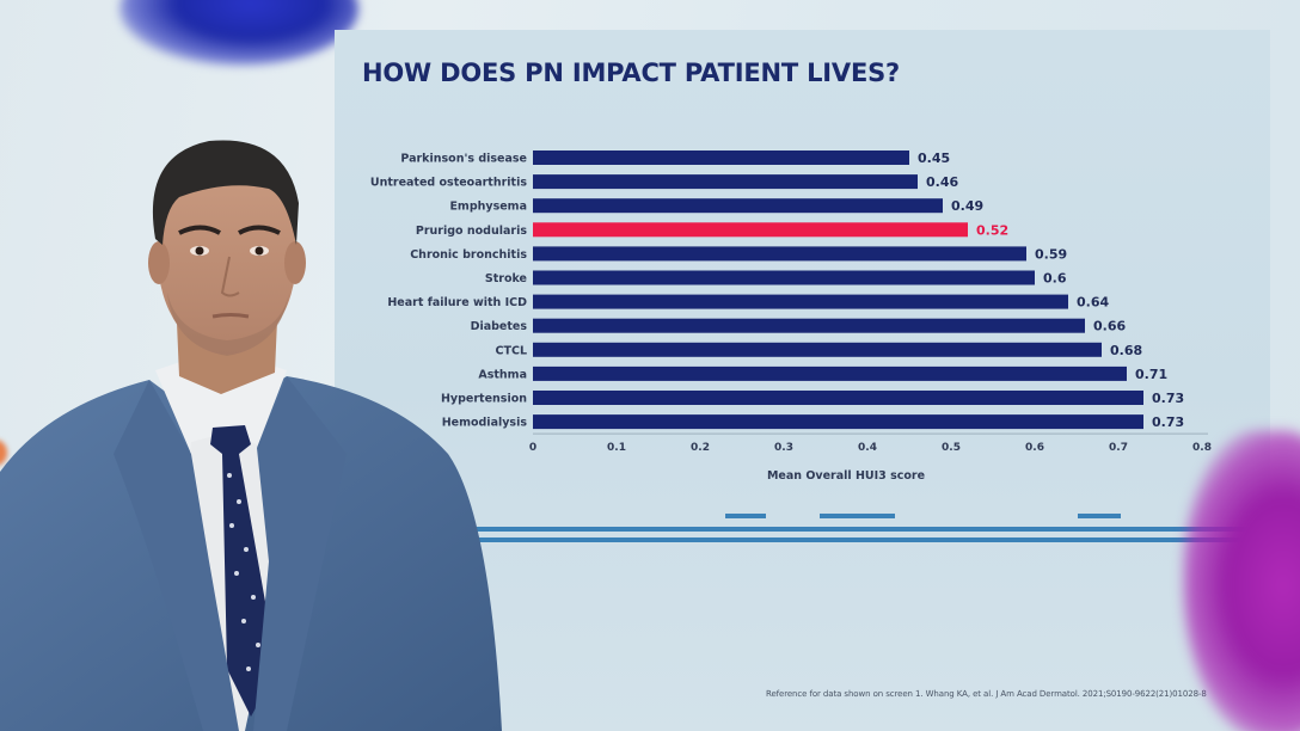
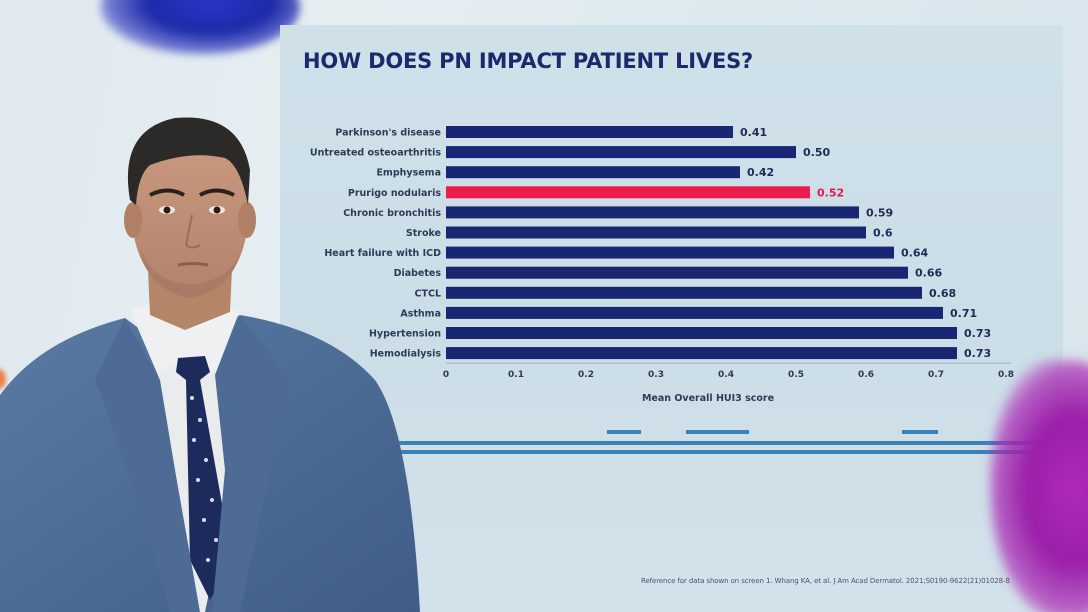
Parkinson's disease: 0.45 -> 0.41
Untreated osteoarthritis: 0.46 -> 0.50
Emphysema: 0.49 -> 0.42
